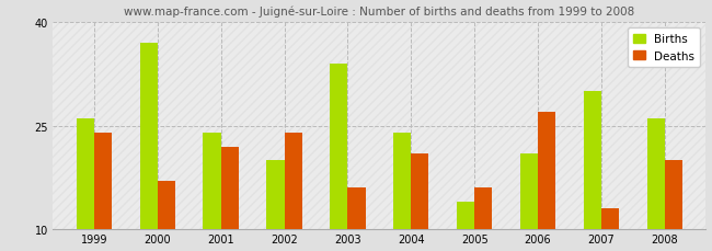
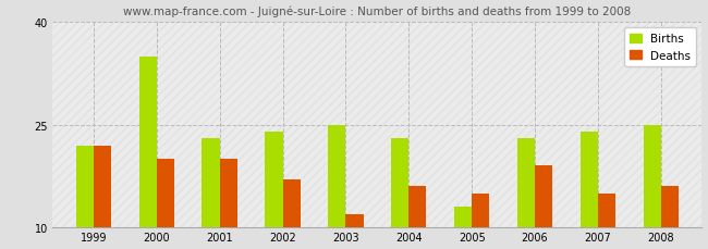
Births/1999: 26 -> 22
Deaths/1999: 24 -> 22
Births/2000: 37 -> 35
Deaths/2000: 17 -> 20
Births/2001: 24 -> 23
Deaths/2001: 22 -> 20
Births/2002: 20 -> 24
Deaths/2002: 24 -> 17
Births/2003: 34 -> 25
Deaths/2003: 16 -> 12
Births/2004: 24 -> 23
Deaths/2004: 21 -> 16
Births/2005: 14 -> 13
Deaths/2005: 16 -> 15
Births/2006: 21 -> 23
Deaths/2006: 27 -> 19
Births/2007: 30 -> 24
Deaths/2007: 13 -> 15
Births/2008: 26 -> 25
Deaths/2008: 20 -> 16
